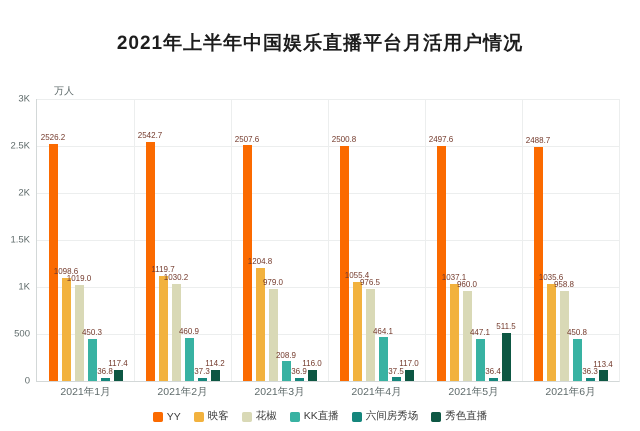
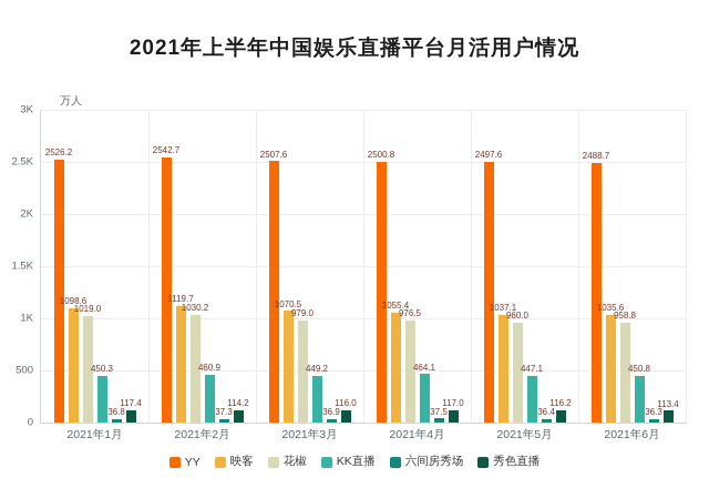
映客/2021年3月: 1204.8 -> 1070.5
KK直播/2021年3月: 208.9 -> 449.2
秀色直播/2021年5月: 511.5 -> 116.2
